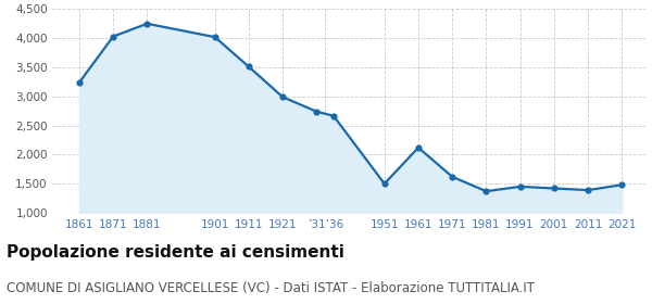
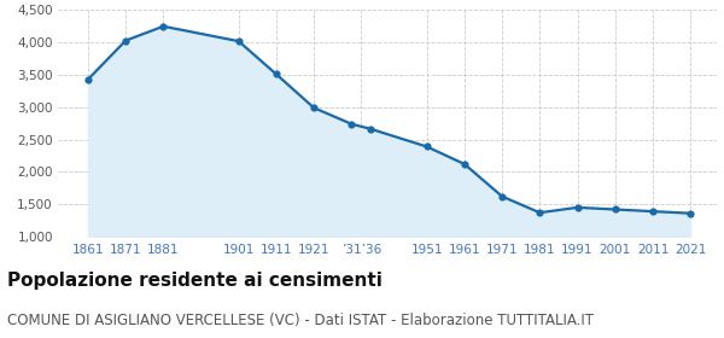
1861: 3,240 -> 3,430
1951: 1,500 -> 2,390
2021: 1,480 -> 1,360
